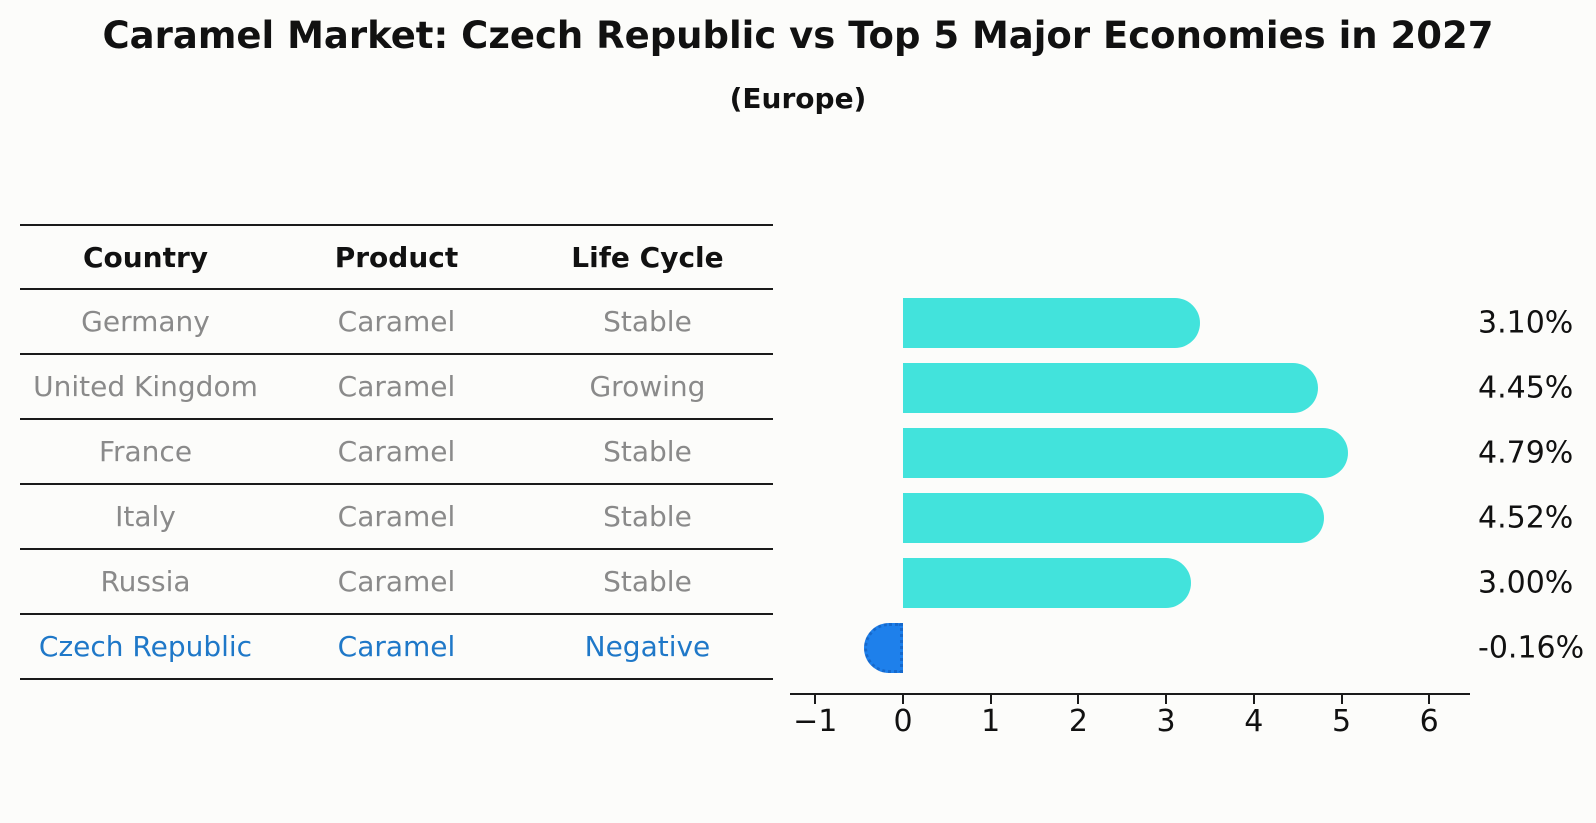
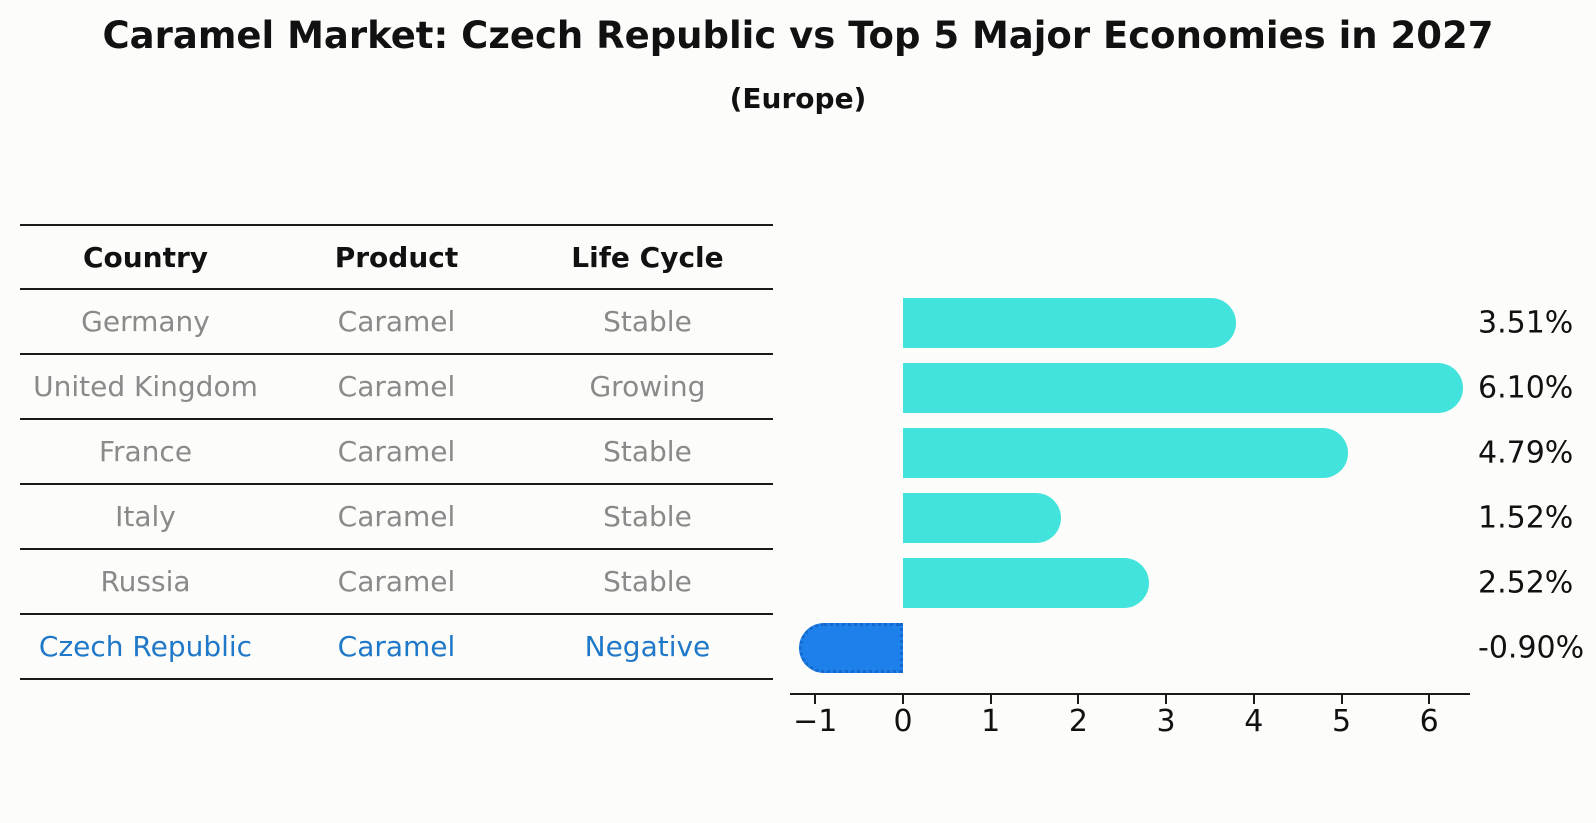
Germany: 3.10% -> 3.51%
United Kingdom: 4.45% -> 6.10%
Italy: 4.52% -> 1.52%
Russia: 3.00% -> 2.52%
Czech Republic: -0.16% -> -0.90%
